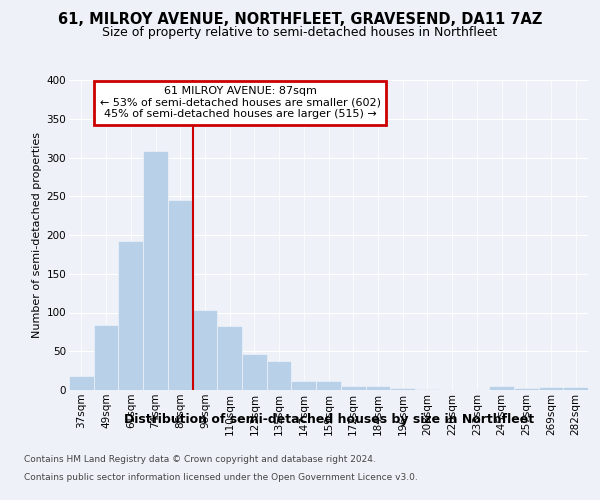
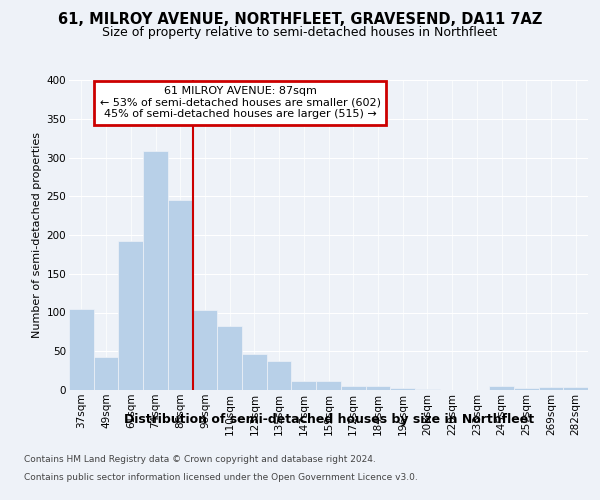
37sqm: 18 -> 104
49sqm: 84 -> 42
